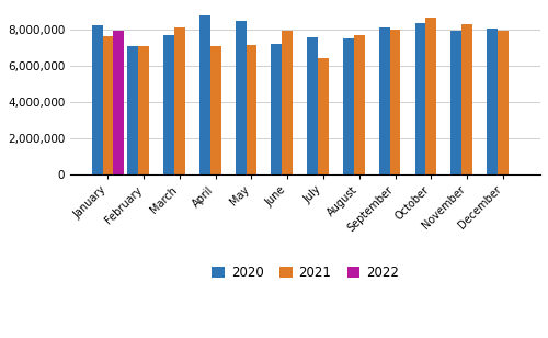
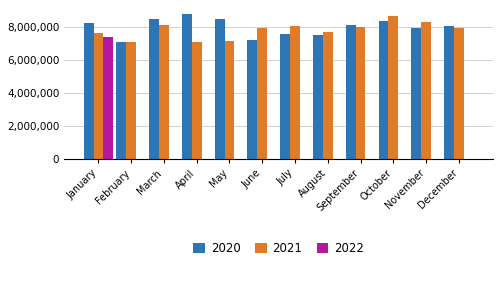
2022/January: 7,900,000 -> 7,400,000
2020/March: 7,700,000 -> 8,500,000
2021/July: 6,400,000 -> 8,000,000
